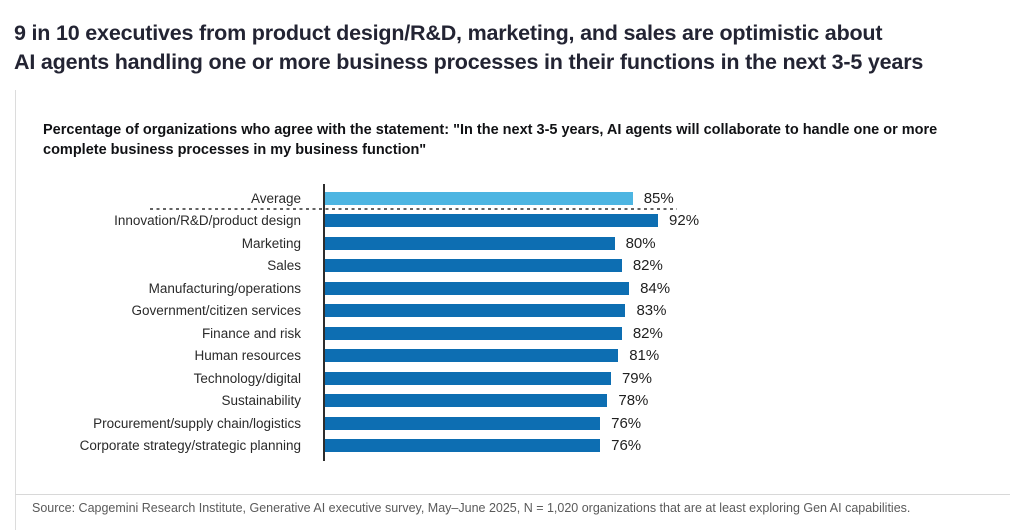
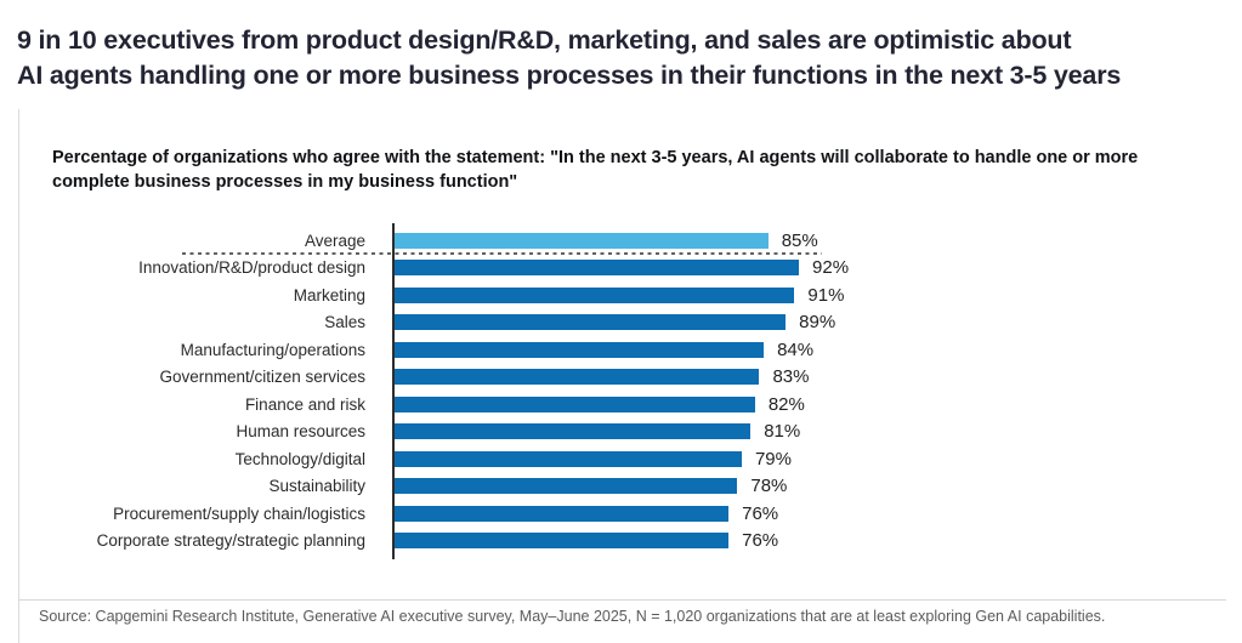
Marketing: 80% -> 91%
Sales: 82% -> 89%
